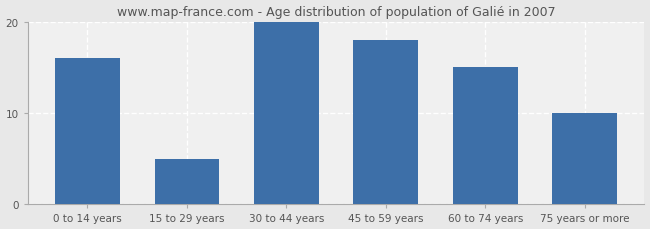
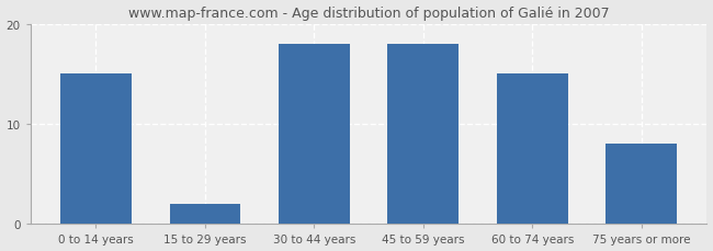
0 to 14 years: 16 -> 15
15 to 29 years: 5 -> 2
30 to 44 years: 20 -> 18
75 years or more: 10 -> 8
